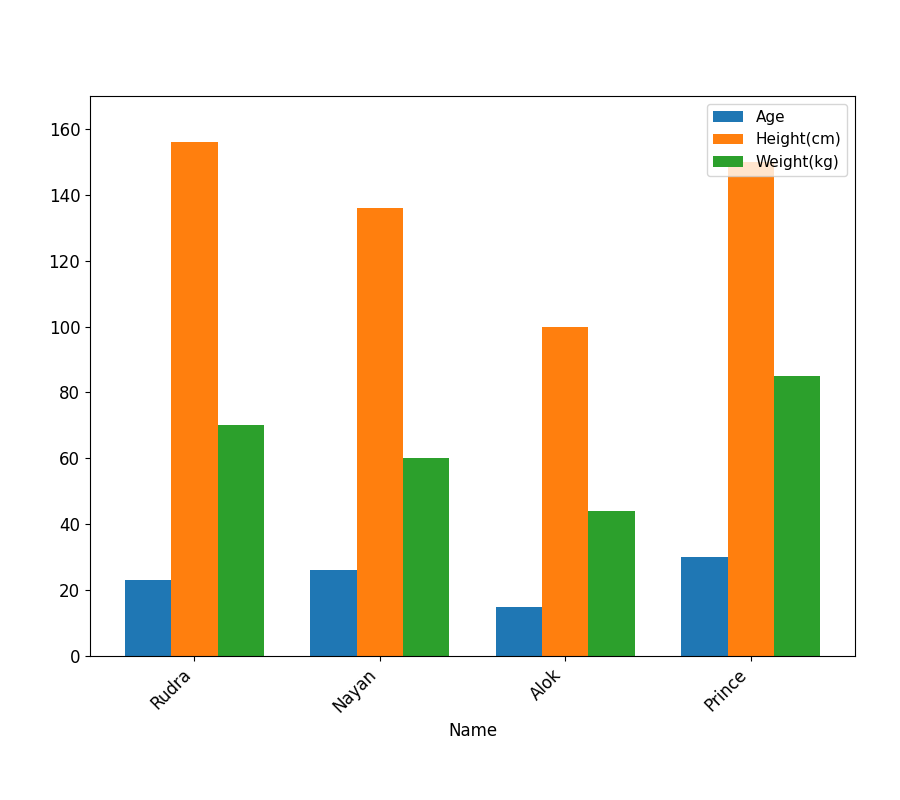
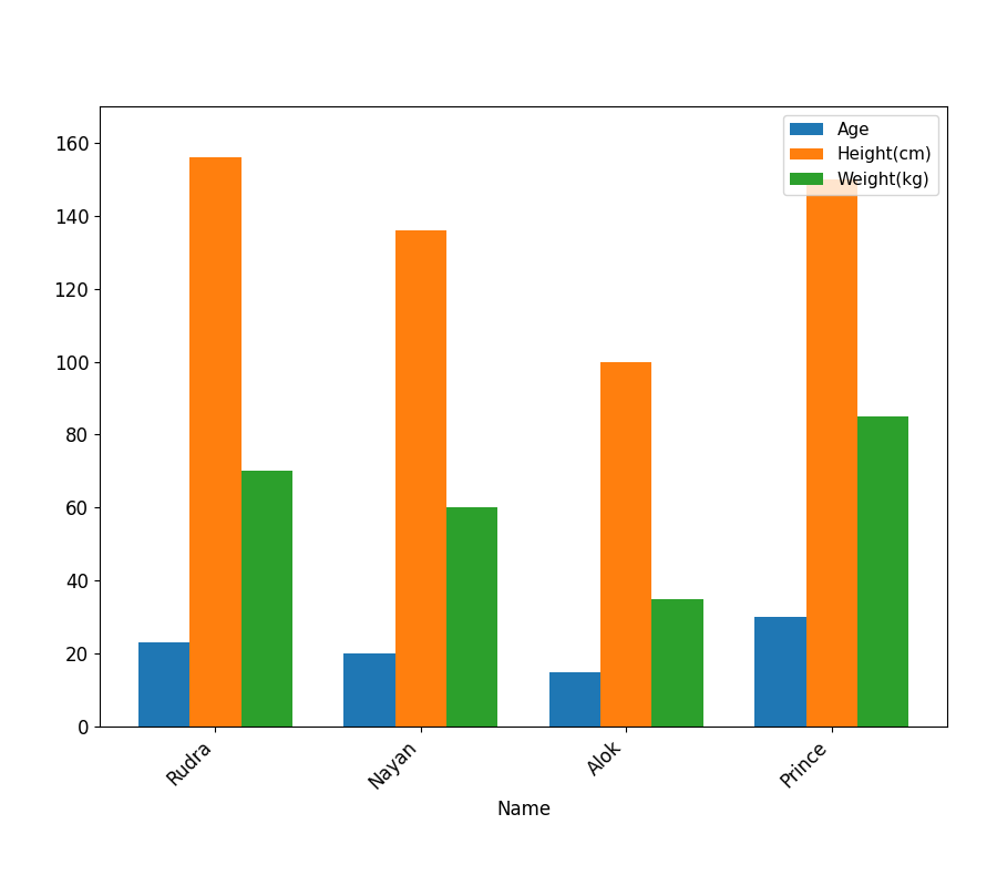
Age/Nayan: 26 -> 20
Weight(kg)/Alok: 44 -> 35
